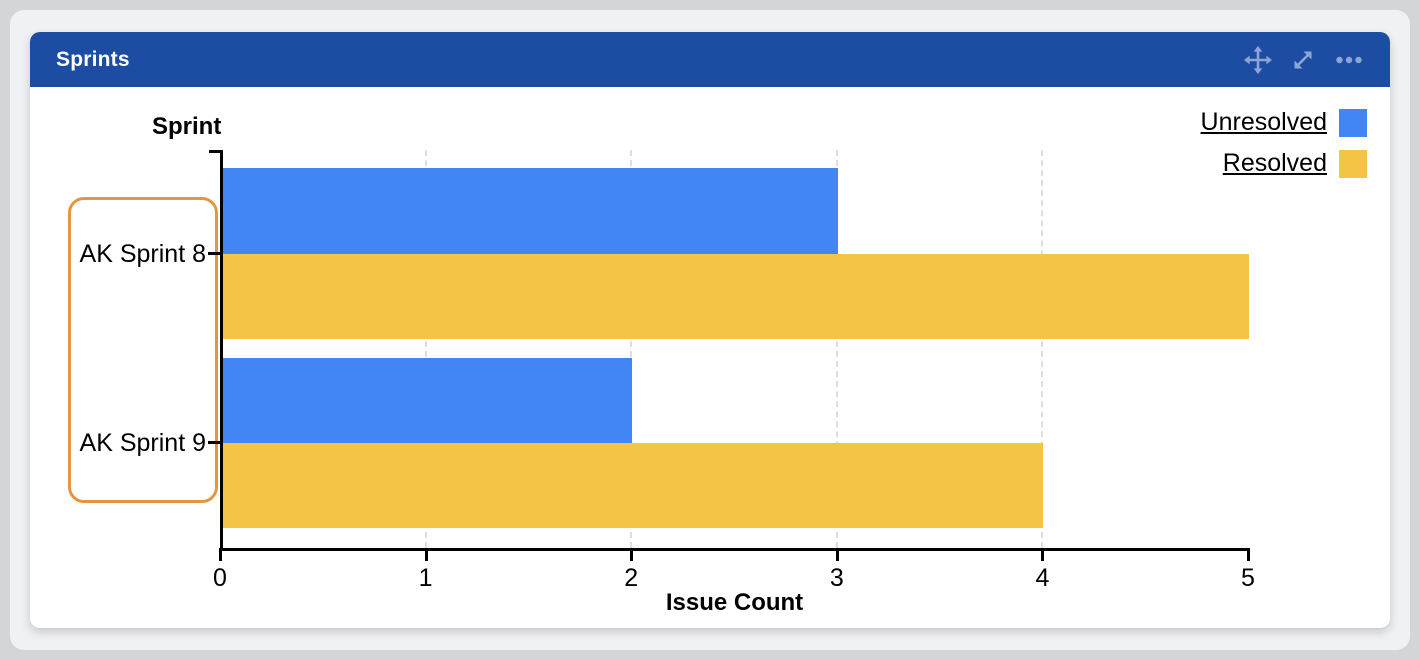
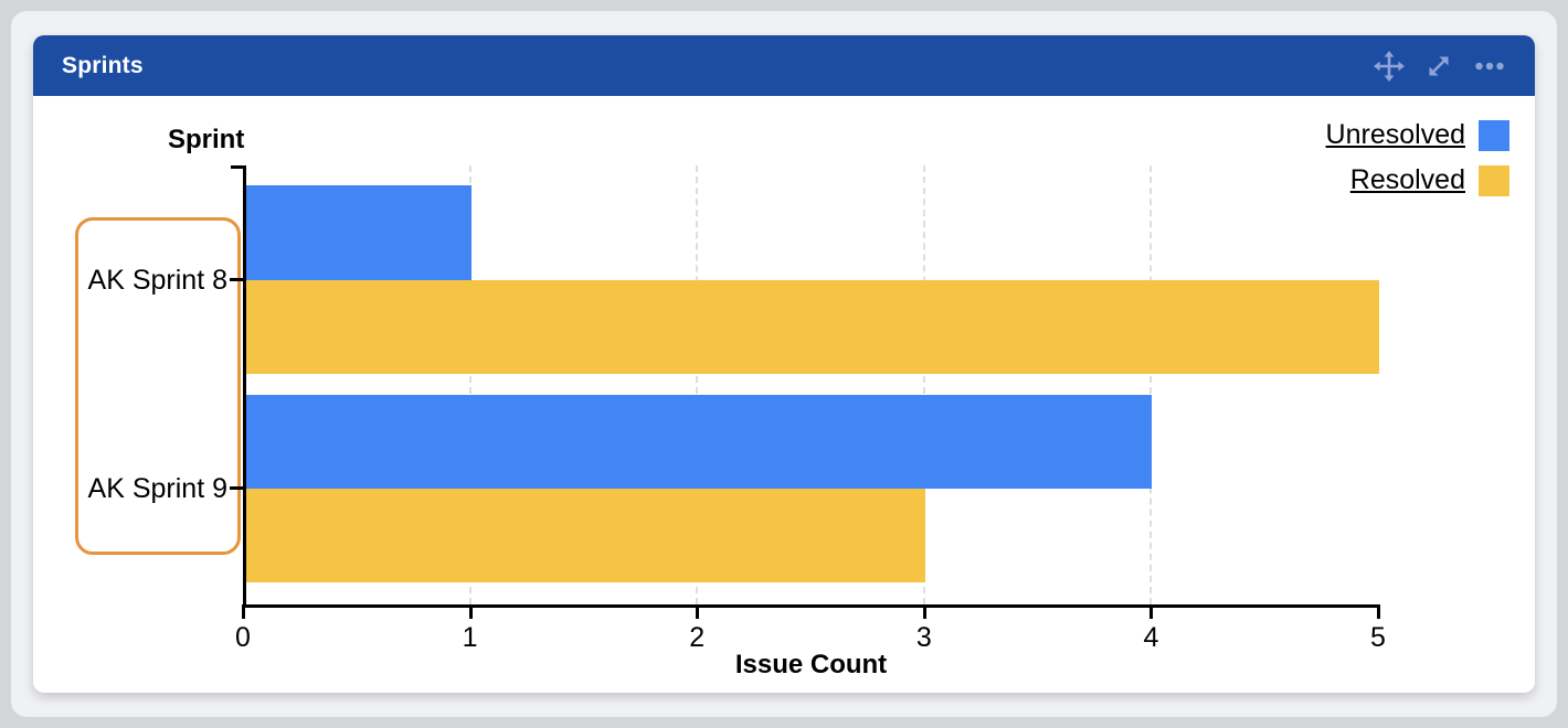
Unresolved/AK Sprint 8: 3 -> 1
Unresolved/AK Sprint 9: 2 -> 4
Resolved/AK Sprint 9: 4 -> 3
